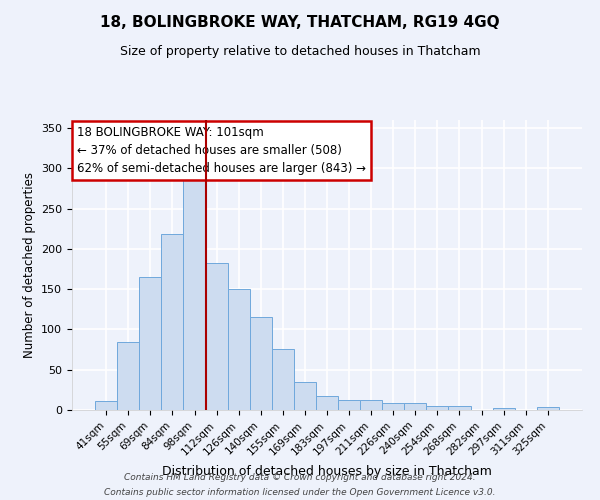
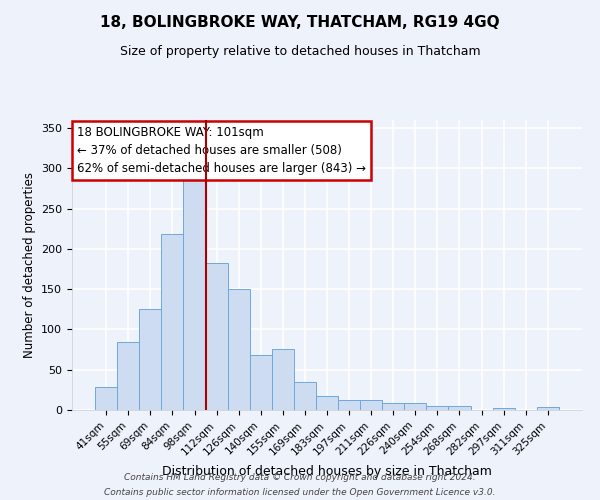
41sqm: 11 -> 28
69sqm: 165 -> 126
140sqm: 115 -> 68
